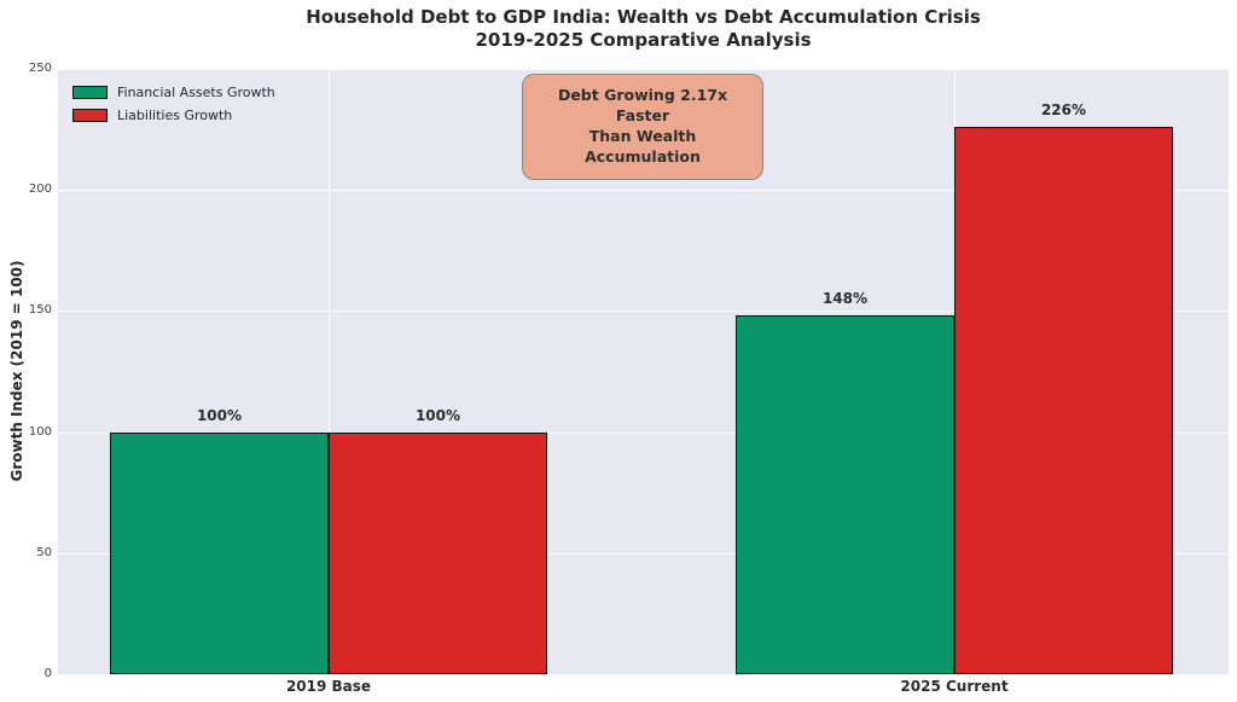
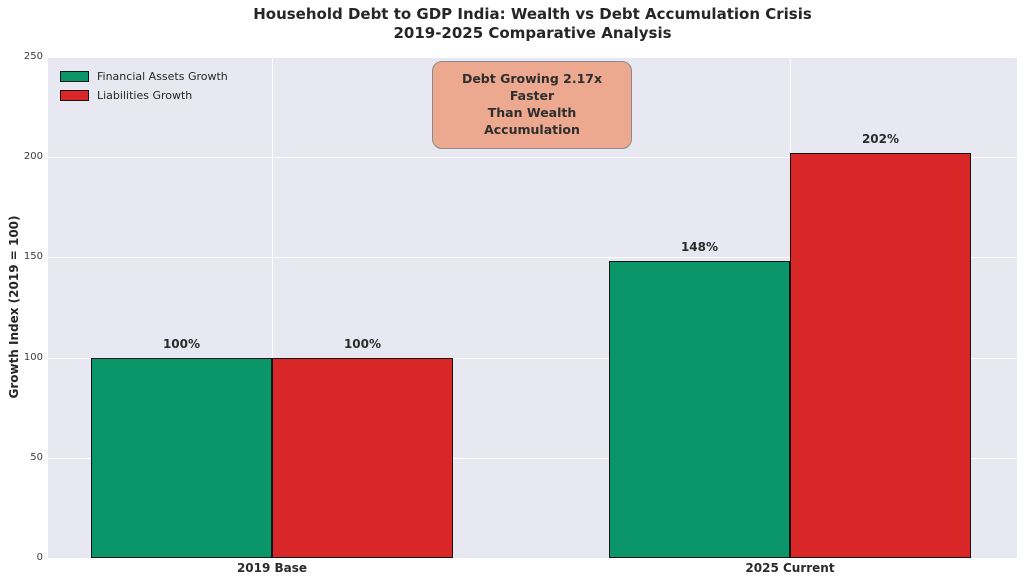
Liabilities Growth/2025 Current: 226% -> 202%
